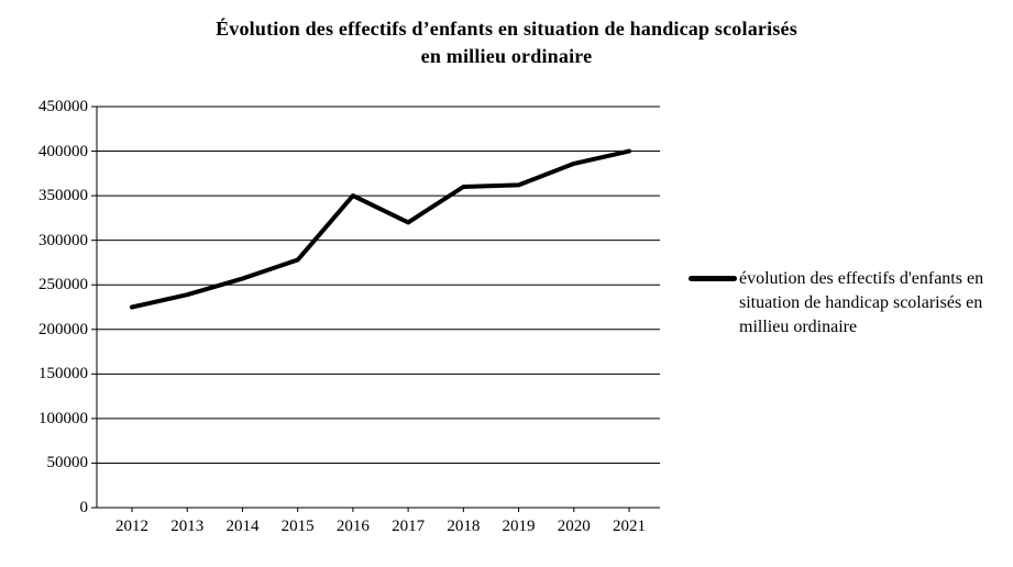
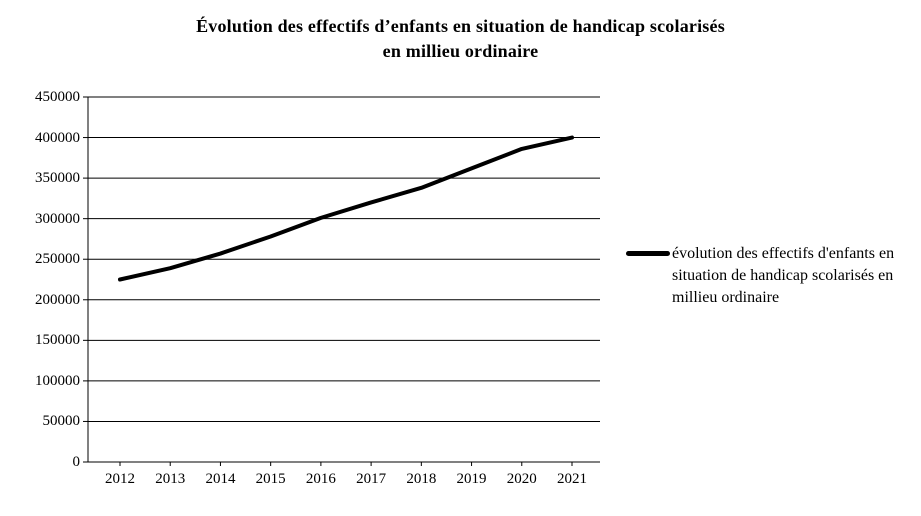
2016: 350000 -> 300000
2018: 360000 -> 340000
